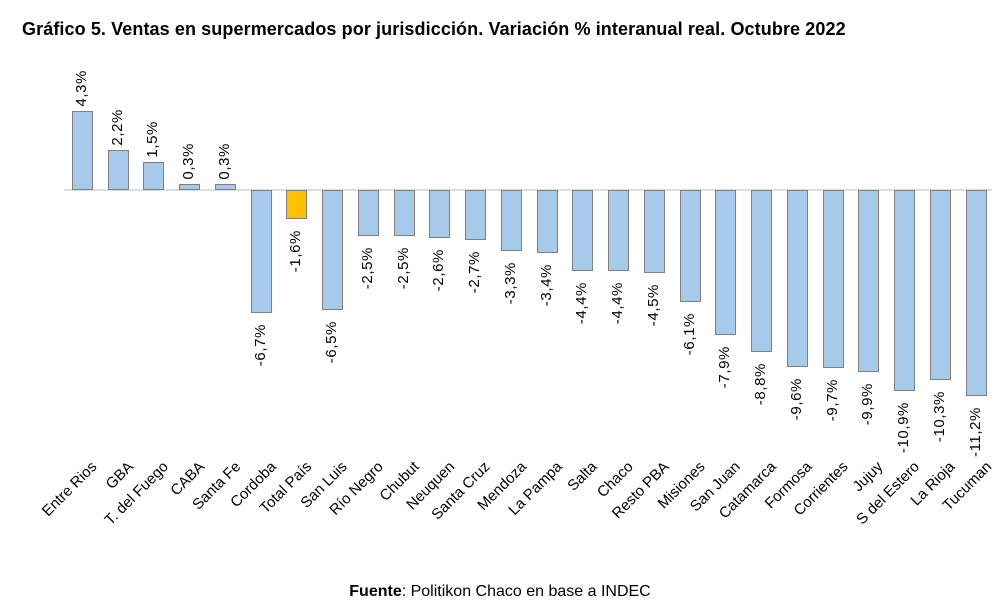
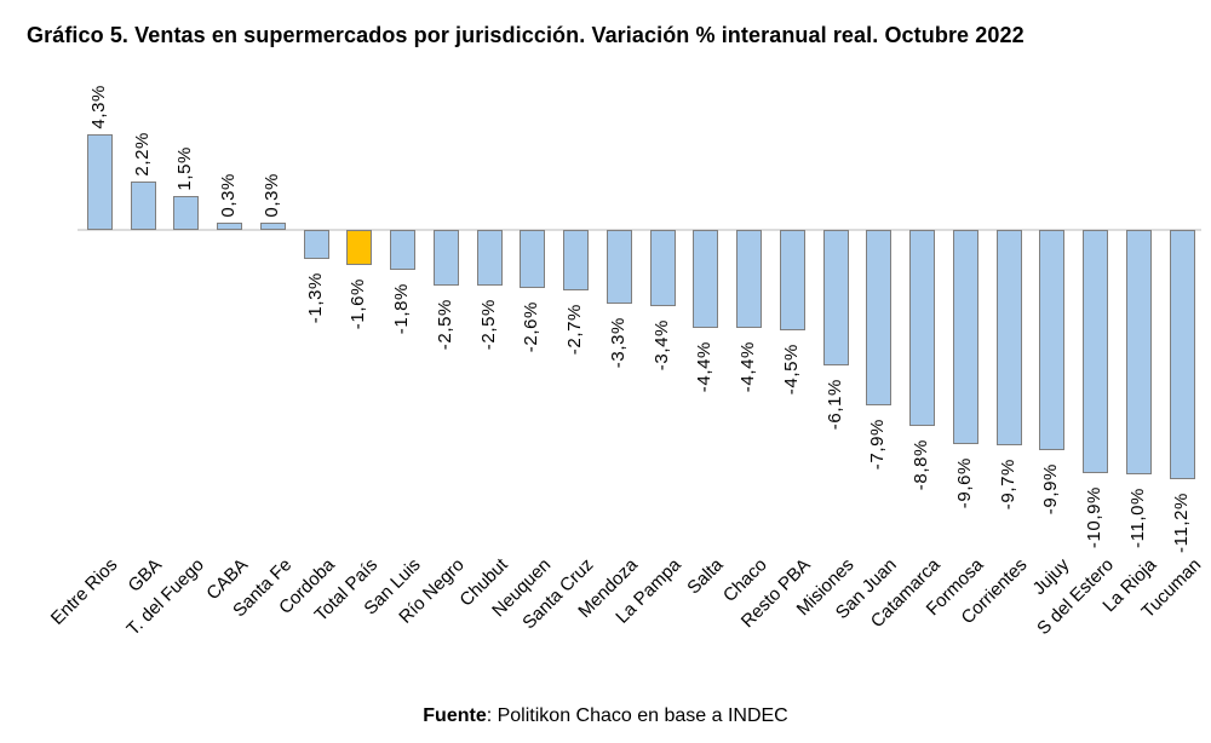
Cordoba: -6,7% -> -1,3%
San Luis: -6,5% -> -1,8%
La Rioja: -10,3% -> -11,0%
